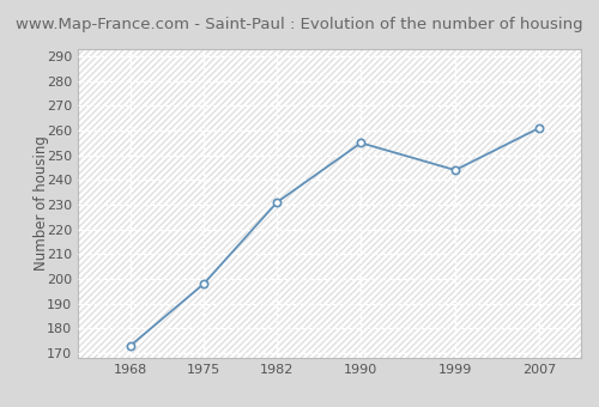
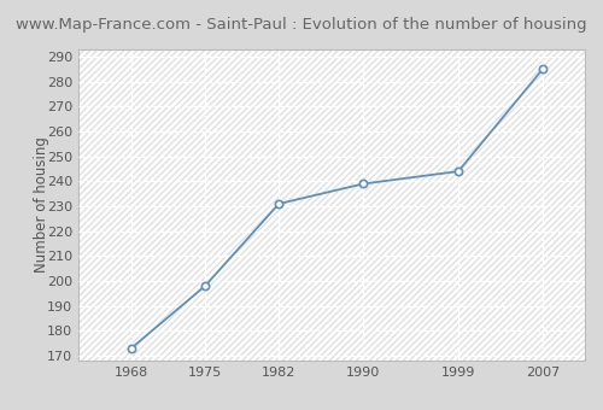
1990: 255 -> 239
2007: 261 -> 285
